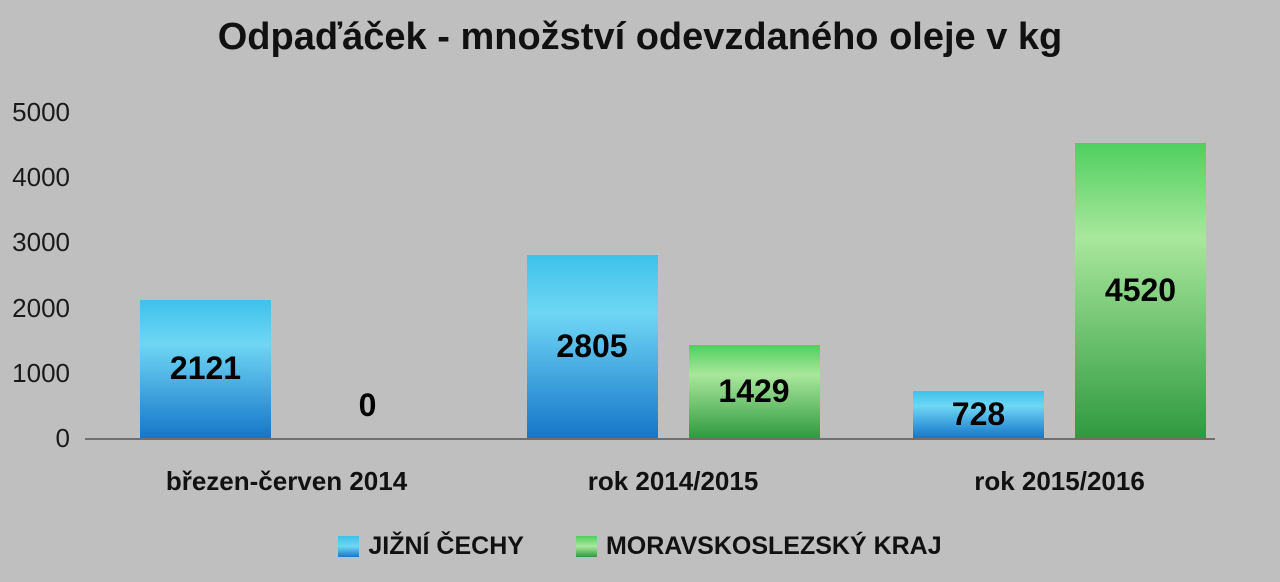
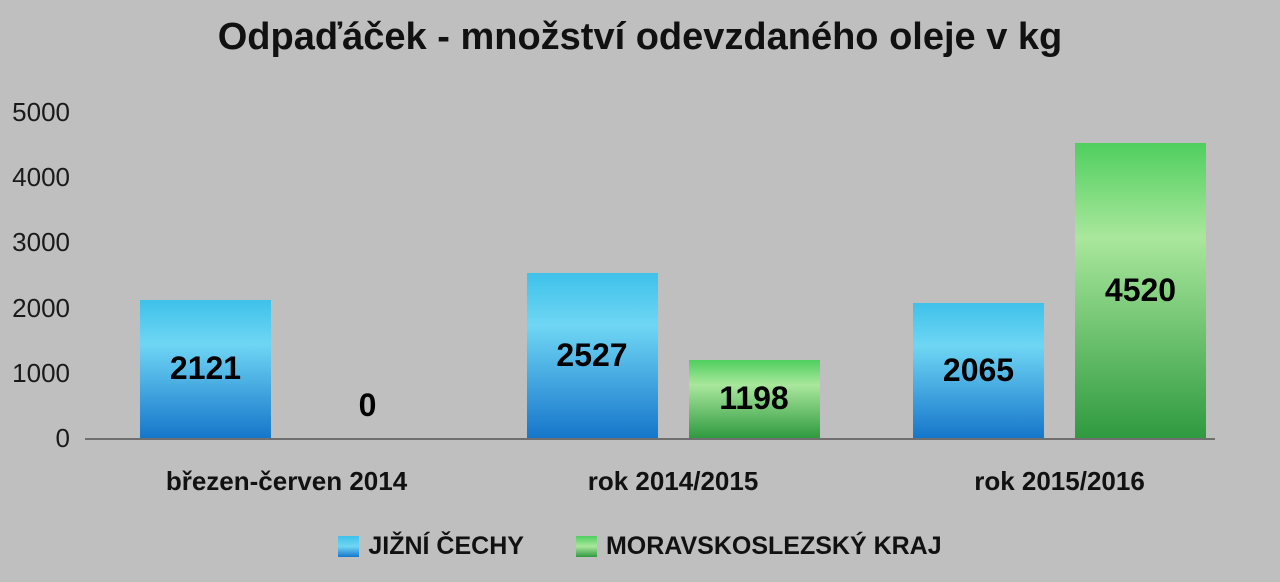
JIŽNÍ ČECHY/rok 2014/2015: 2805 -> 2527
MORAVSKOSLEZSKÝ KRAJ/rok 2014/2015: 1429 -> 1198
JIŽNÍ ČECHY/rok 2015/2016: 728 -> 2065
